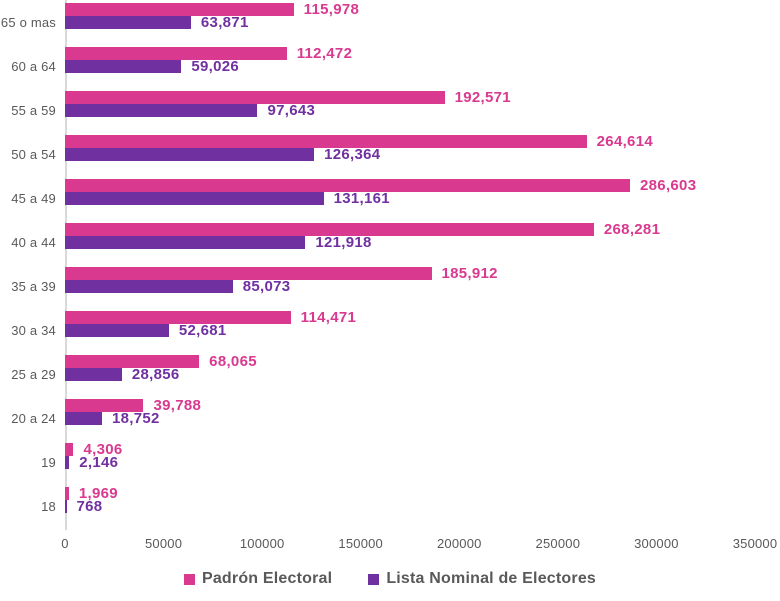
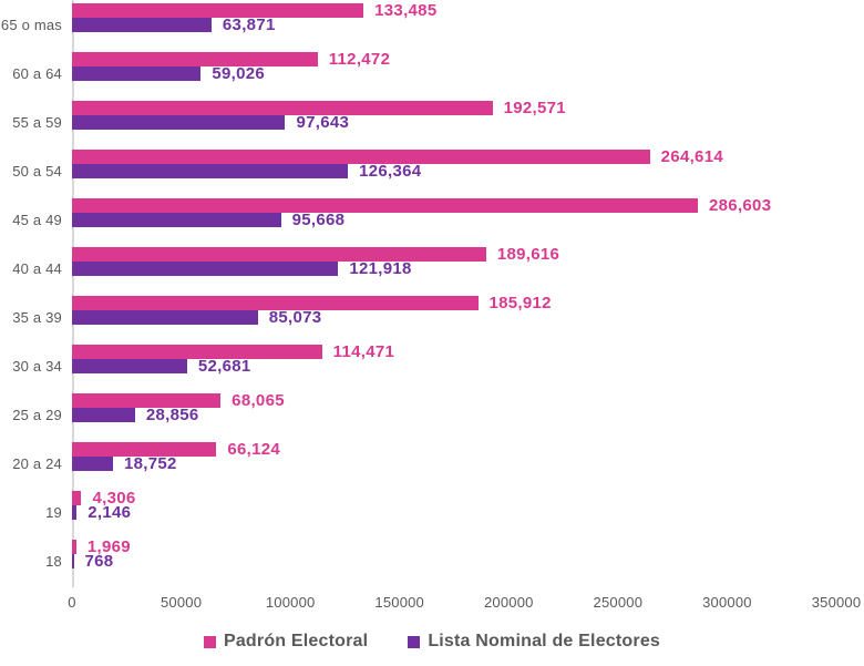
Padrón Electoral/65 o mas: 115,978 -> 133,485
Lista Nominal de Electores/45 a 49: 131,161 -> 95,668
Padrón Electoral/40 a 44: 268,281 -> 189,616
Padrón Electoral/20 a 24: 39,788 -> 66,124
